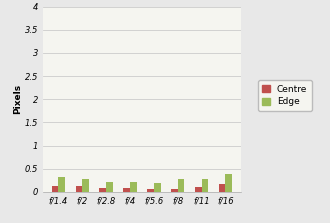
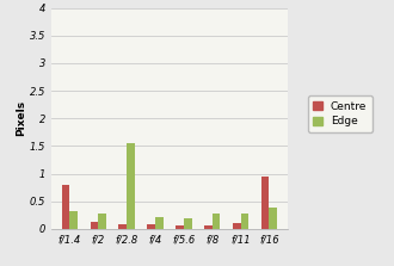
Centre/f/1.4: 0.13 -> 0.80
Edge/f/2.8: 0.22 -> 1.55
Centre/f/16: 0.17 -> 0.95
